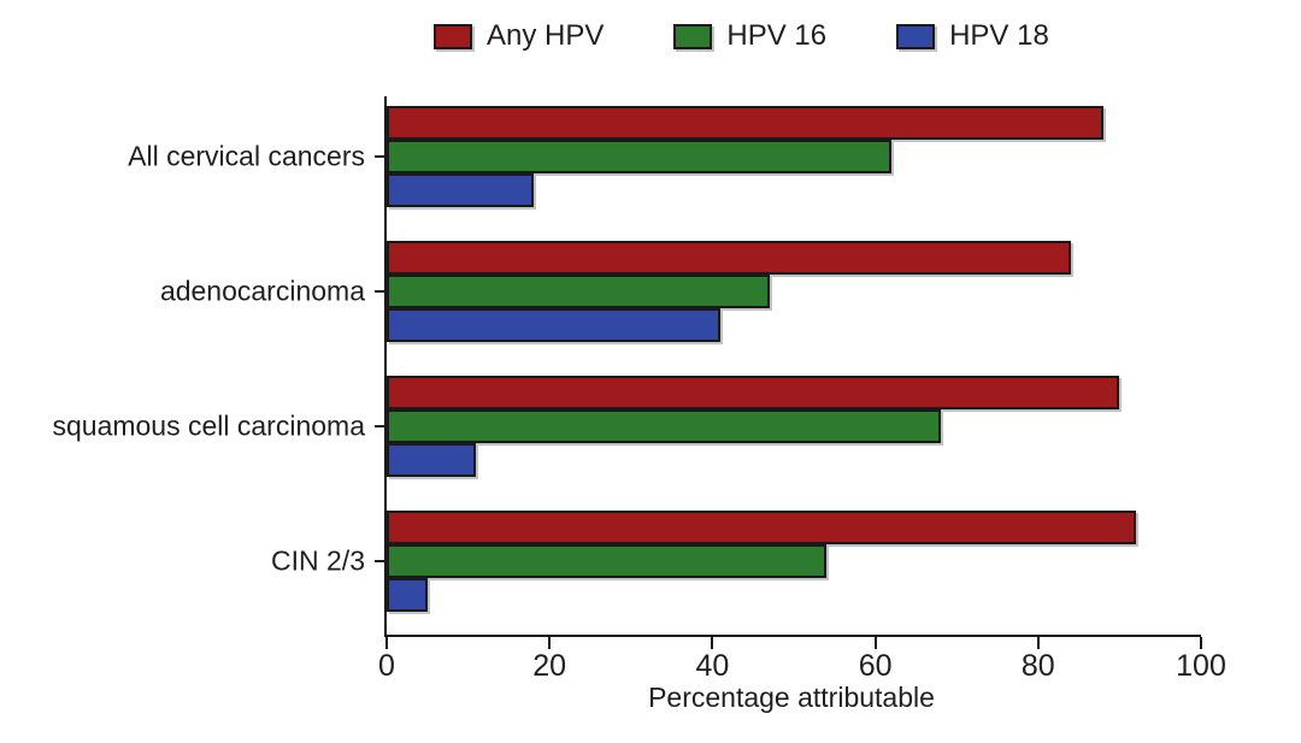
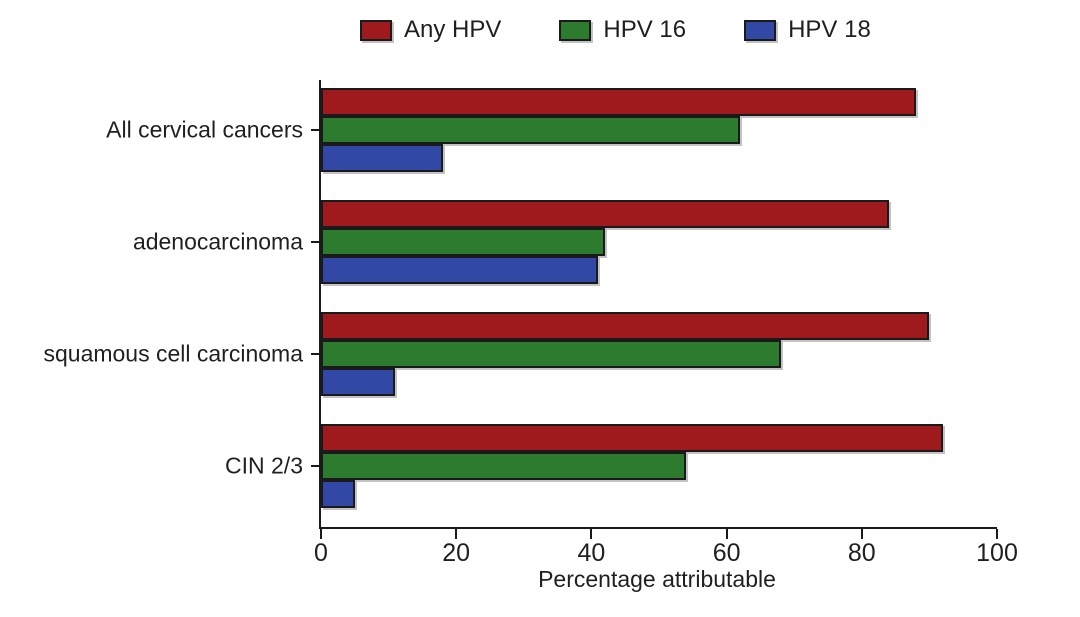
HPV 16/adenocarcinoma: 47 -> 42
